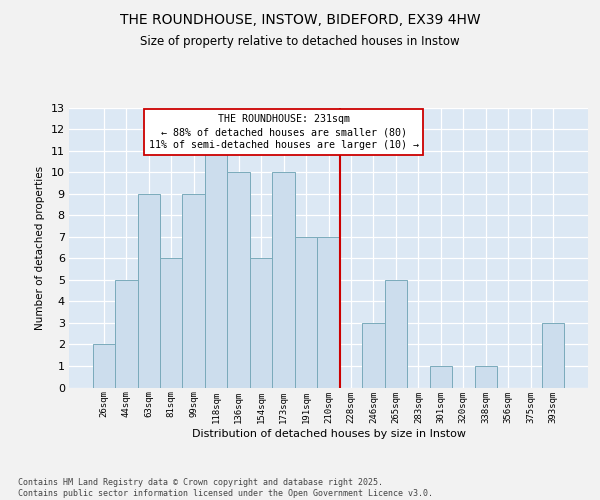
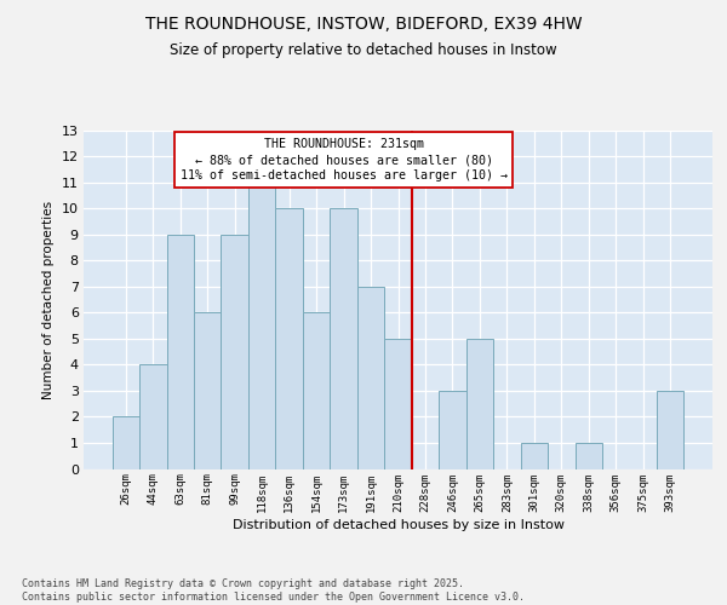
44sqm: 5 -> 4
210sqm: 7 -> 5
